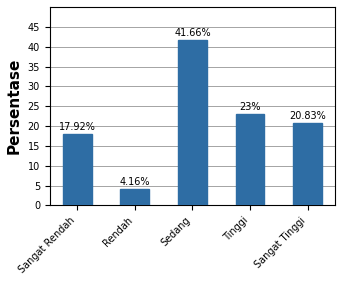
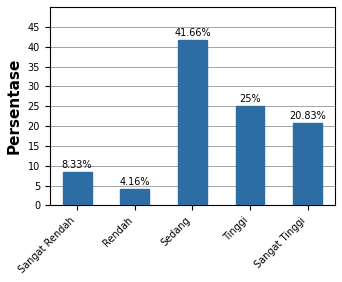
Sangat Rendah: 17.92% -> 8.33%
Tinggi: 23% -> 25%
